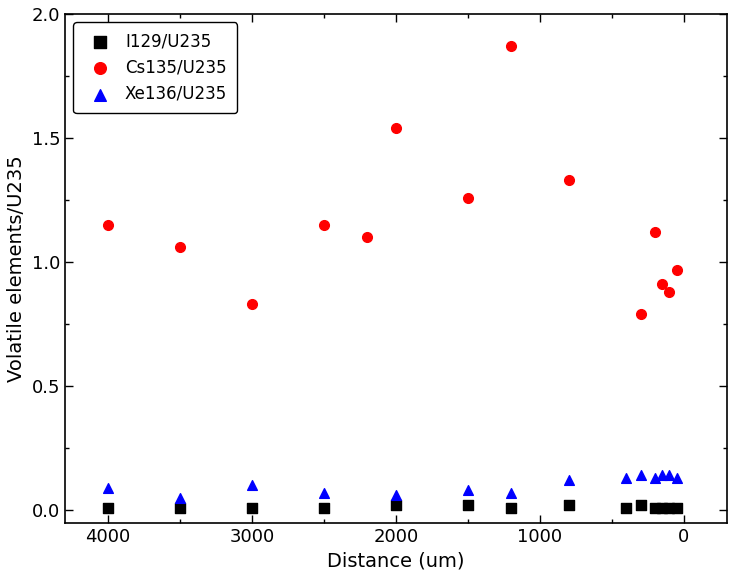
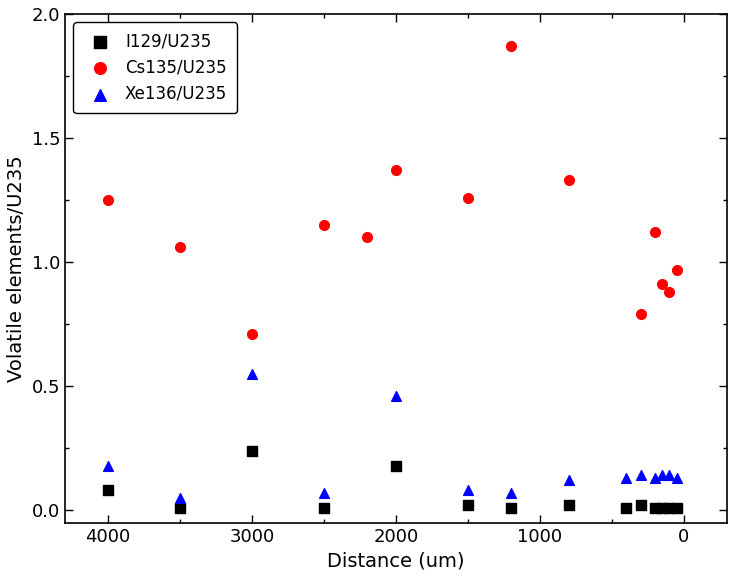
I129/U235/4000: 0.01 -> 0.08
Cs135/U235/4000: 1.15 -> 1.25
Xe136/U235/4000: 0.09 -> 0.18
I129/U235/3000: 0.01 -> 0.24
Cs135/U235/3000: 0.83 -> 0.71
Xe136/U235/3000: 0.10 -> 0.55
I129/U235/2000: 0.02 -> 0.18
Cs135/U235/2000: 1.54 -> 1.37
Xe136/U235/2000: 0.06 -> 0.46
